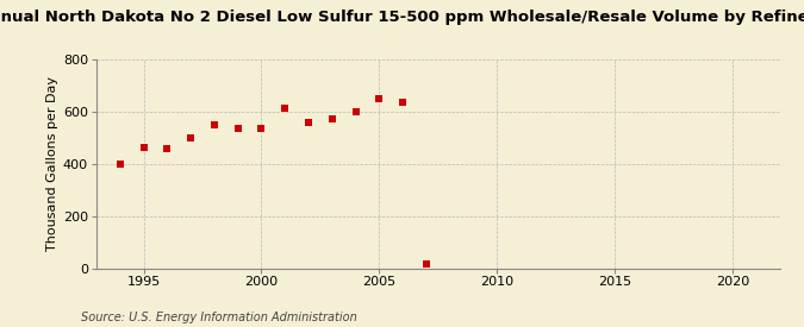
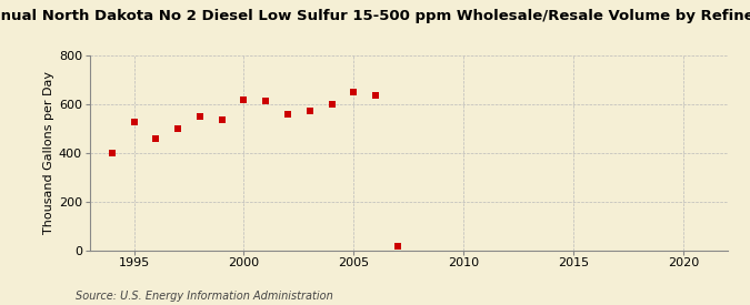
1995: 462 -> 525
2000: 533 -> 615
